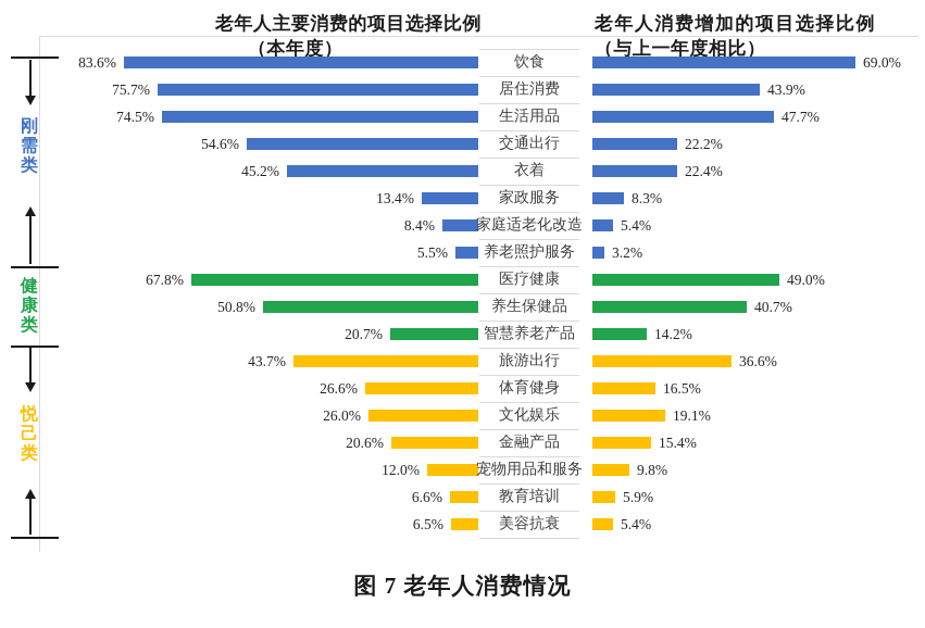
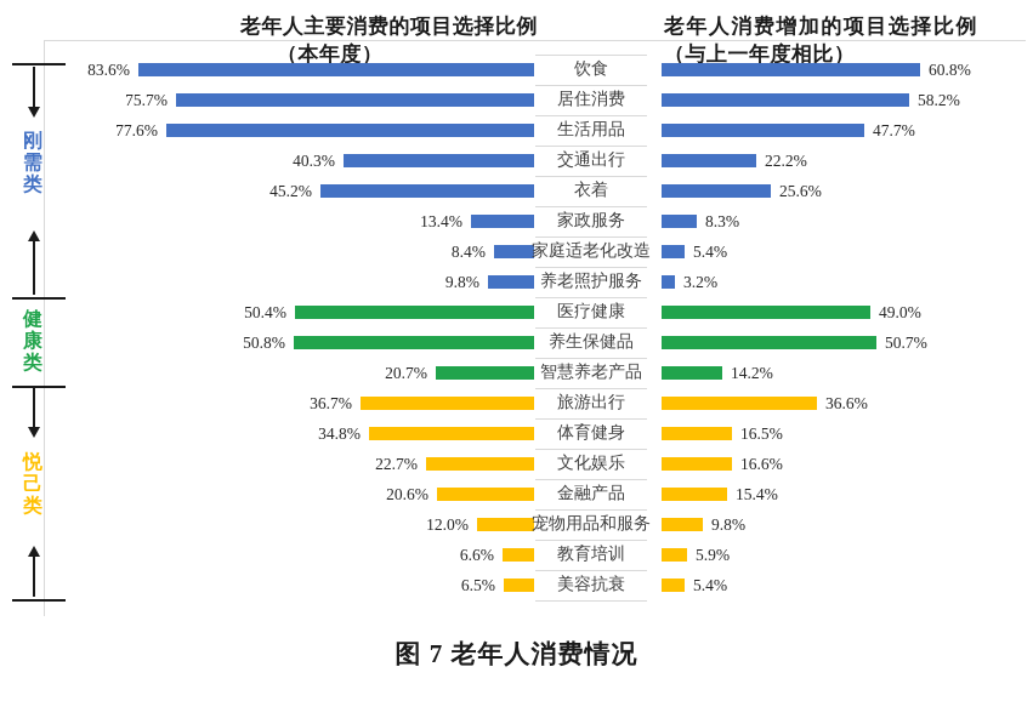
老年人消费增加的项目选择比例（与上一年度相比）/饮食: 69.0% -> 60.8%
老年人消费增加的项目选择比例（与上一年度相比）/居住消费: 43.9% -> 58.2%
老年人主要消费的项目选择比例（本年度）/生活用品: 74.5% -> 77.6%
老年人主要消费的项目选择比例（本年度）/交通出行: 54.6% -> 40.3%
老年人消费增加的项目选择比例（与上一年度相比）/衣着: 22.4% -> 25.6%
老年人主要消费的项目选择比例（本年度）/养老照护服务: 5.5% -> 9.8%
老年人主要消费的项目选择比例（本年度）/医疗健康: 67.8% -> 50.4%
老年人消费增加的项目选择比例（与上一年度相比）/养生保健品: 40.7% -> 50.7%
老年人主要消费的项目选择比例（本年度）/旅游出行: 43.7% -> 36.7%
老年人主要消费的项目选择比例（本年度）/体育健身: 26.6% -> 34.8%
老年人主要消费的项目选择比例（本年度）/文化娱乐: 26.0% -> 22.7%
老年人消费增加的项目选择比例（与上一年度相比）/文化娱乐: 19.1% -> 16.6%
